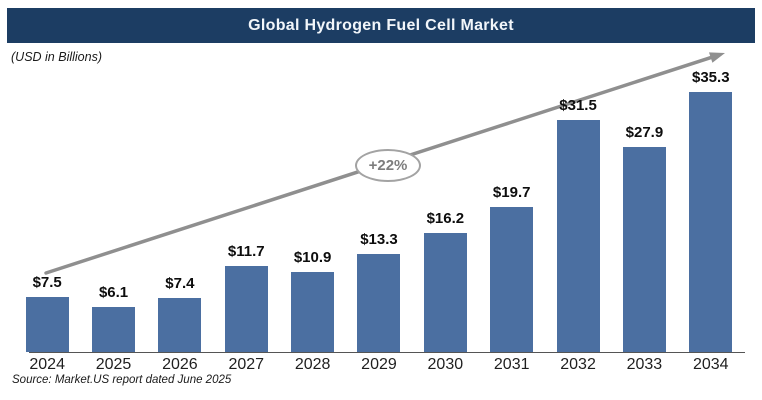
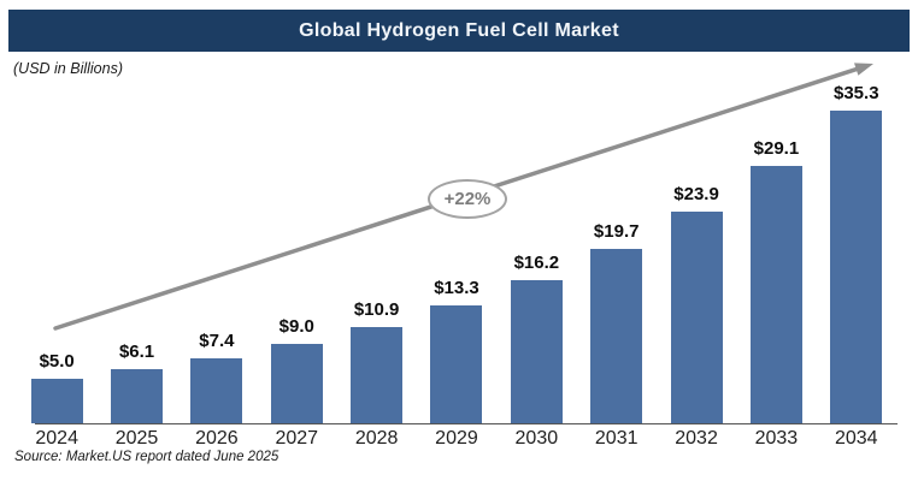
2024: $7.5 -> $5.0
2027: $11.7 -> $9.0
2032: $31.5 -> $23.9
2033: $27.9 -> $29.1
